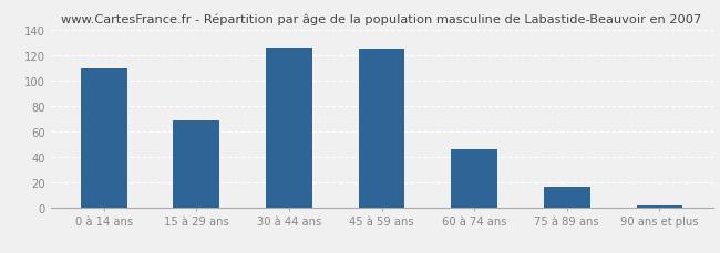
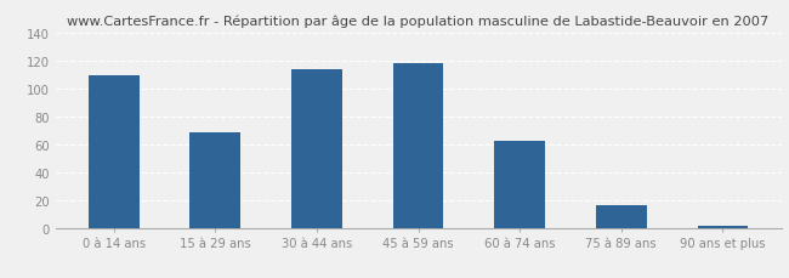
30 à 44 ans: 126 -> 114
45 à 59 ans: 125 -> 118
60 à 74 ans: 46 -> 62
